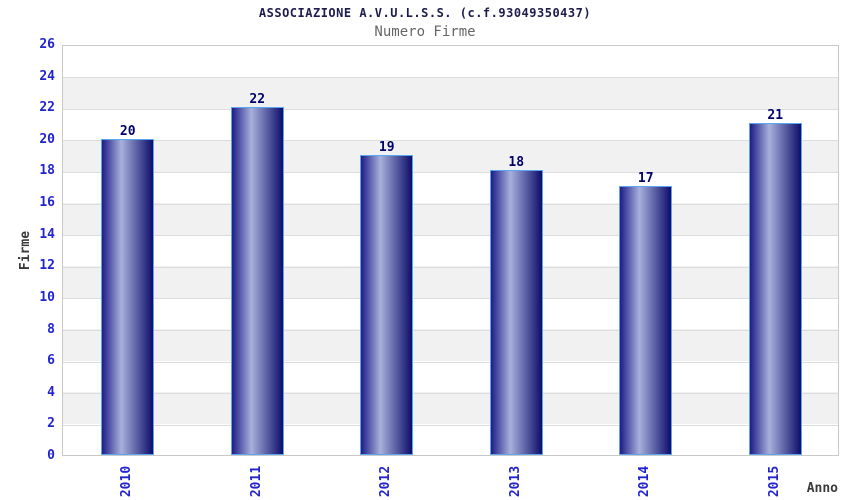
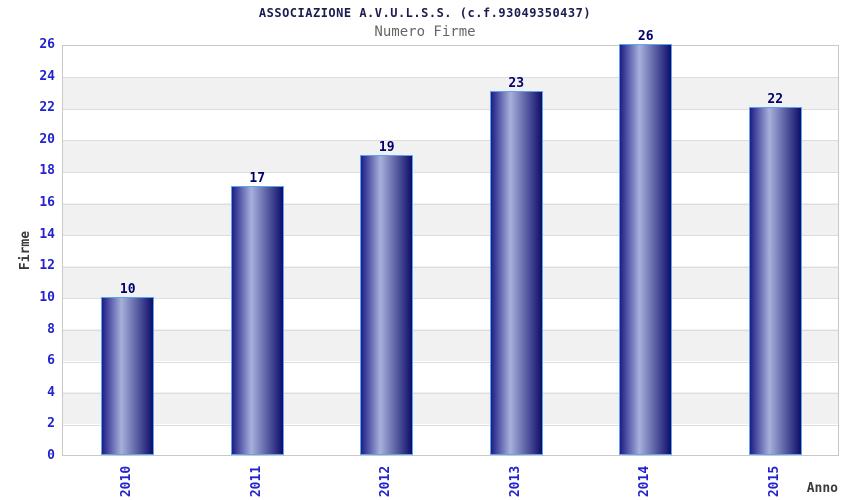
2010: 20 -> 10
2011: 22 -> 17
2013: 18 -> 23
2014: 17 -> 26
2015: 21 -> 22
